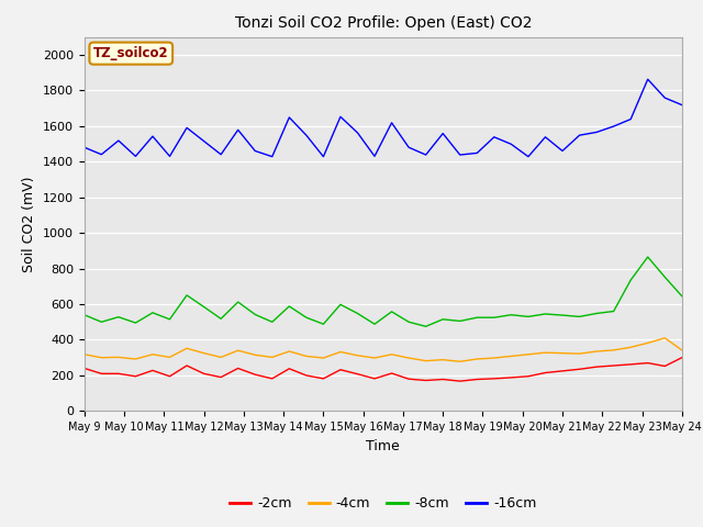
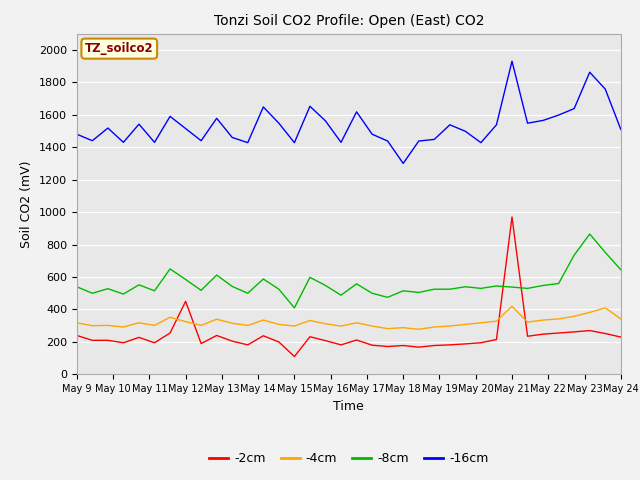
-2cm/May 12: 210 -> 450
-2cm/May 15: 180 -> 110
-8cm/May 15: 490 -> 410
-16cm/May 18: 1560 -> 1300
-2cm/May 21: 220 -> 970
-4cm/May 21: 320 -> 420
-16cm/May 21: 1460 -> 1930
-2cm/May 24: 300 -> 230
-16cm/May 24: 1720 -> 1510
